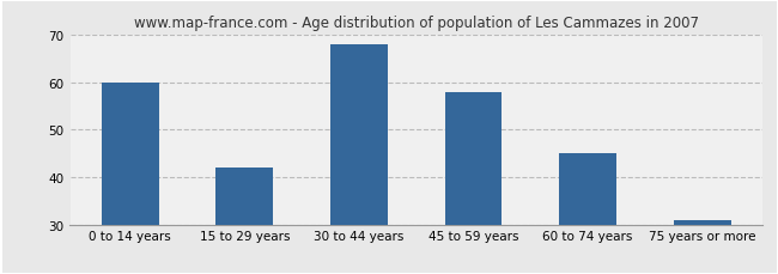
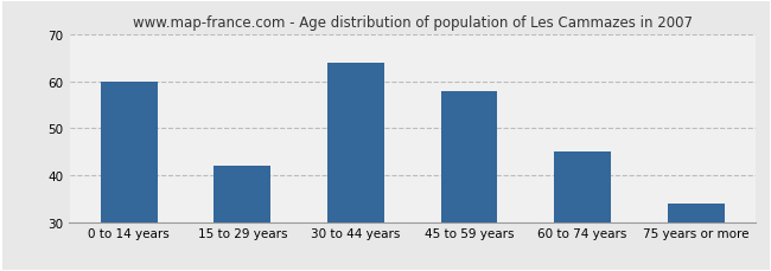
30 to 44 years: 68 -> 64
75 years or more: 31 -> 34
